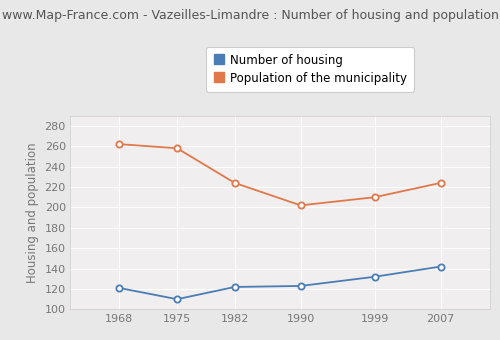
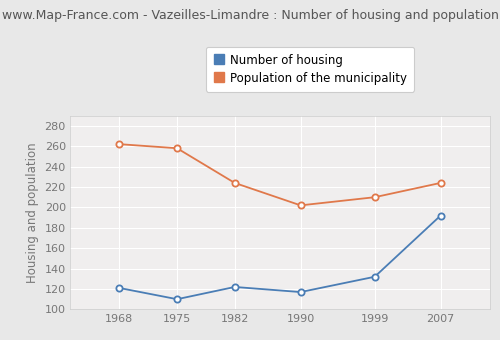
Number of housing/1990: 123 -> 117
Number of housing/2007: 142 -> 192
